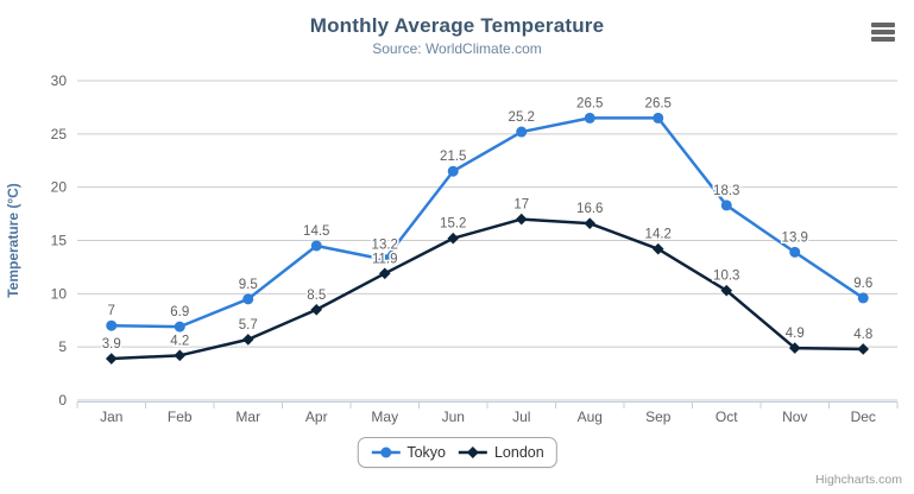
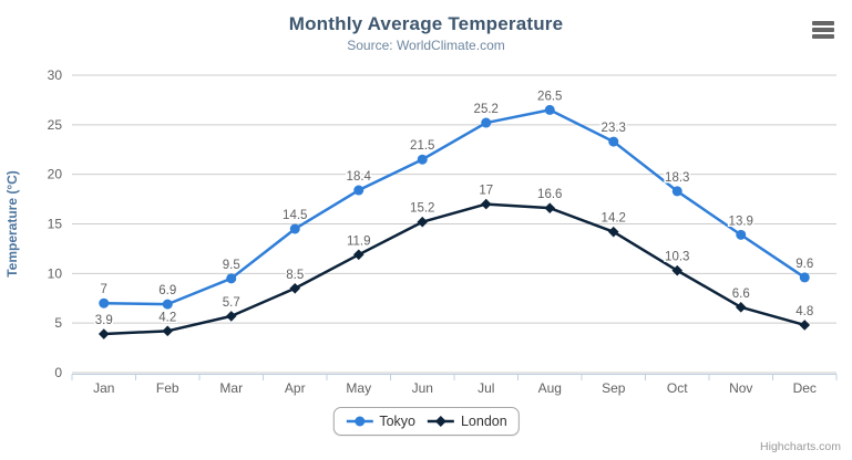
Tokyo/May: 13.2 -> 18.4
Tokyo/Sep: 26.5 -> 23.3
London/Nov: 4.9 -> 6.6
